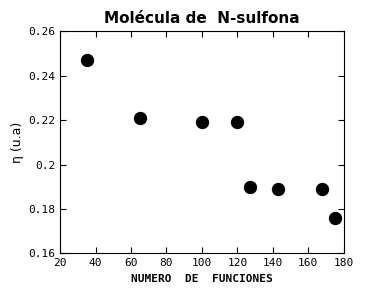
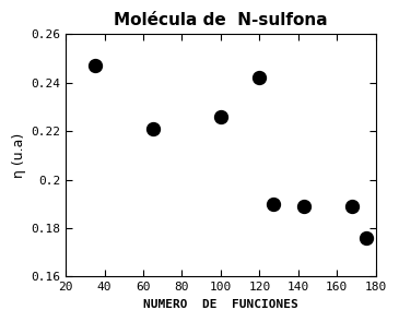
100: 0.219 -> 0.226
120: 0.219 -> 0.242
